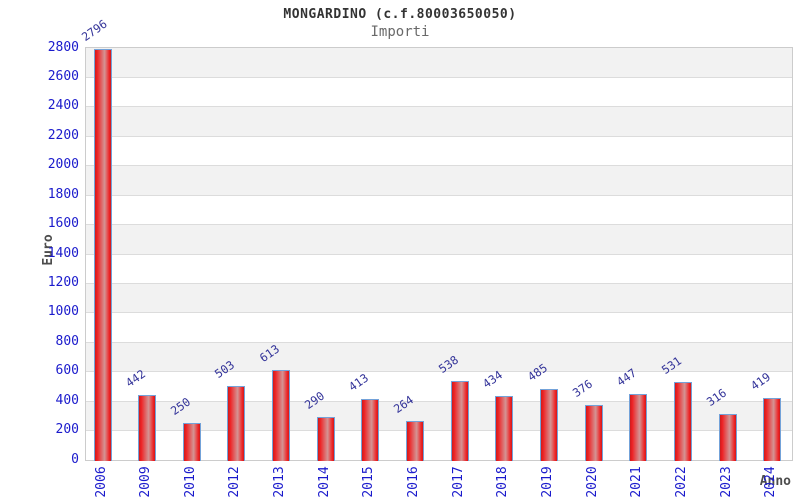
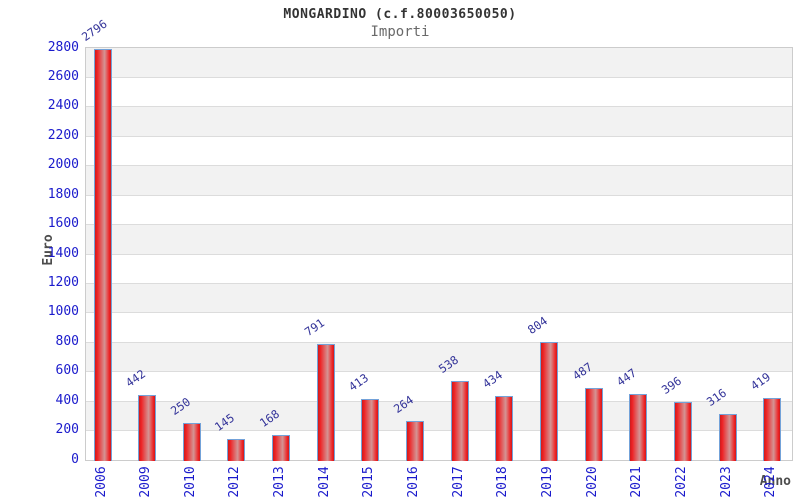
2012: 503 -> 145
2013: 613 -> 168
2014: 290 -> 791
2019: 485 -> 804
2020: 376 -> 487
2022: 531 -> 396
